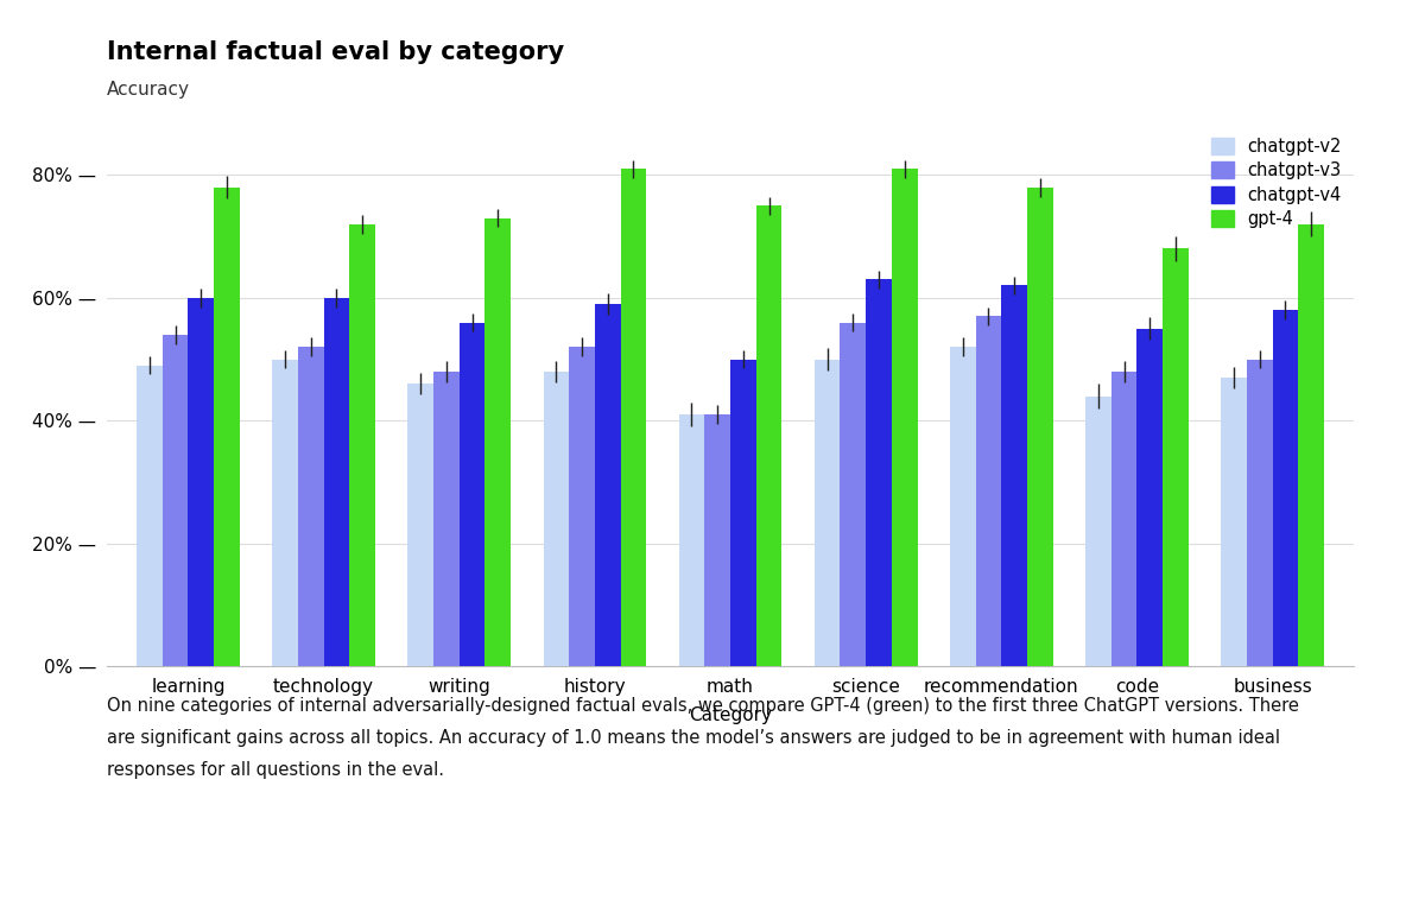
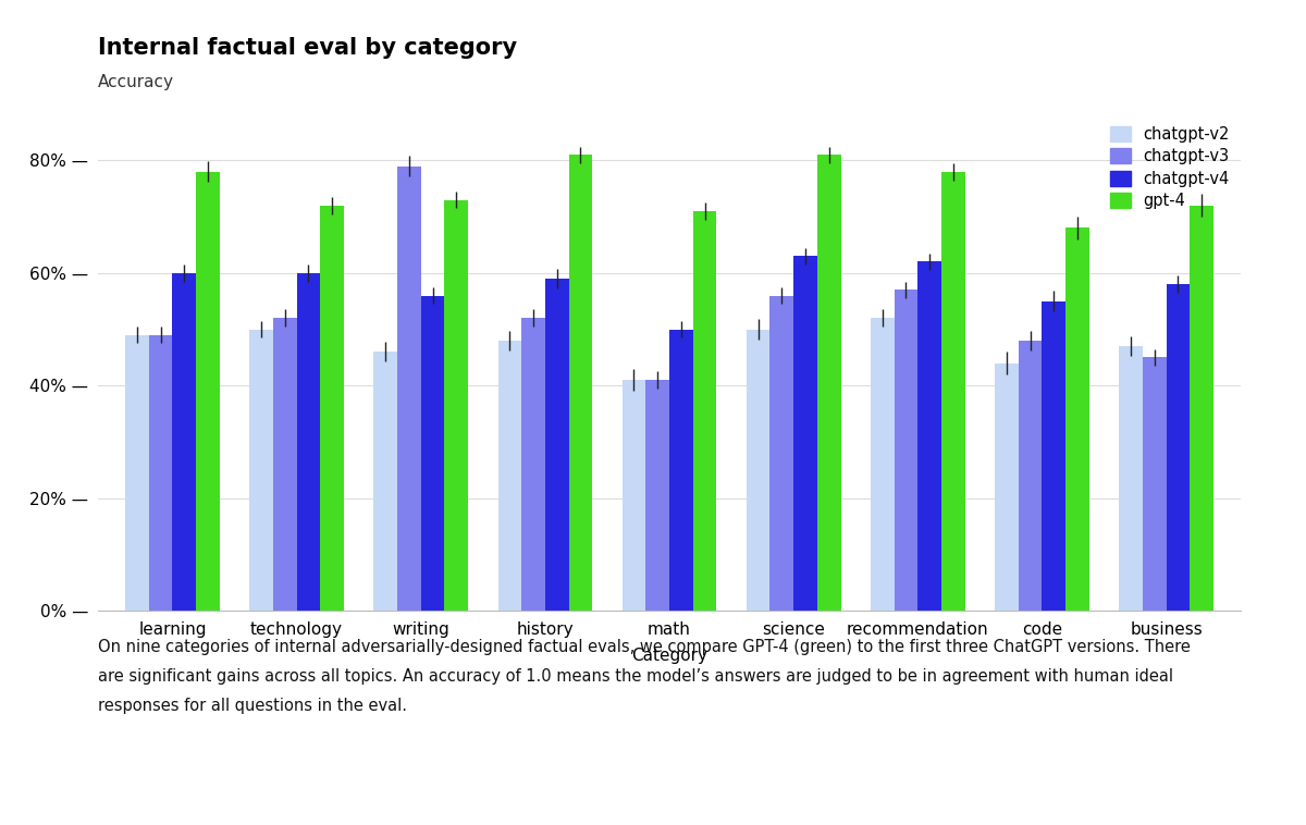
chatgpt-v3/learning: 54% — -> 49% —
chatgpt-v3/writing: 48% — -> 79% —
gpt-4/math: 75% — -> 71% —
chatgpt-v3/business: 50% — -> 45% —
